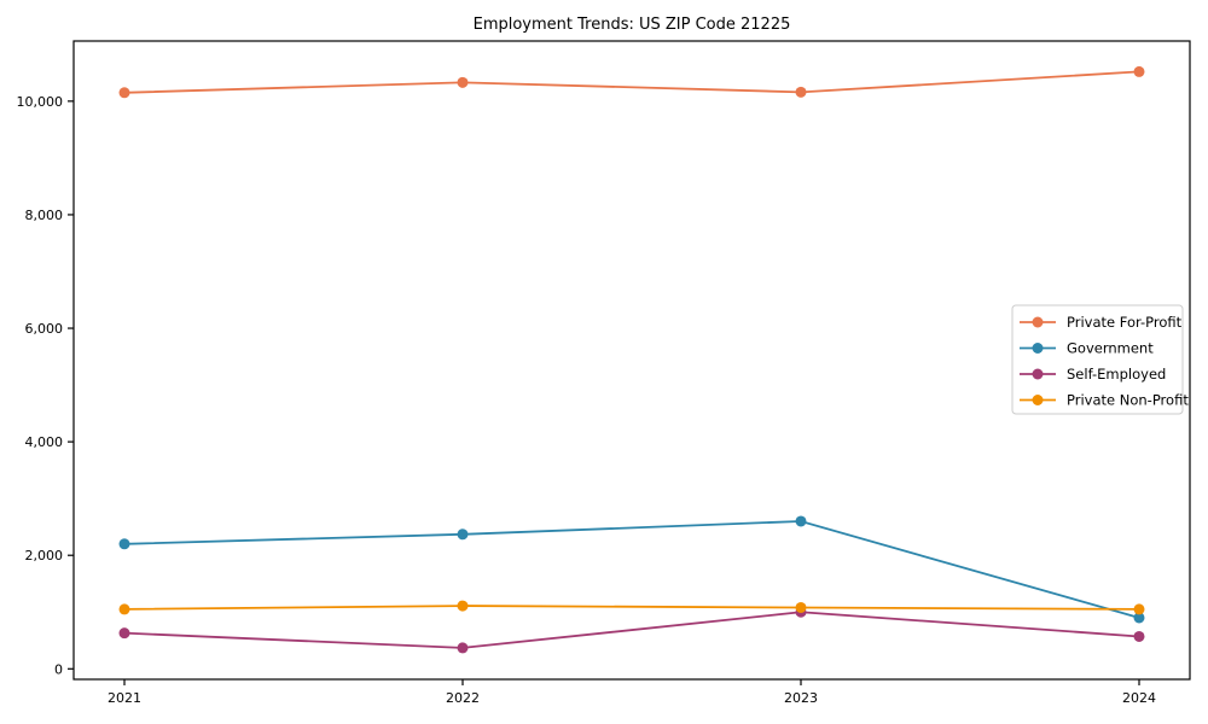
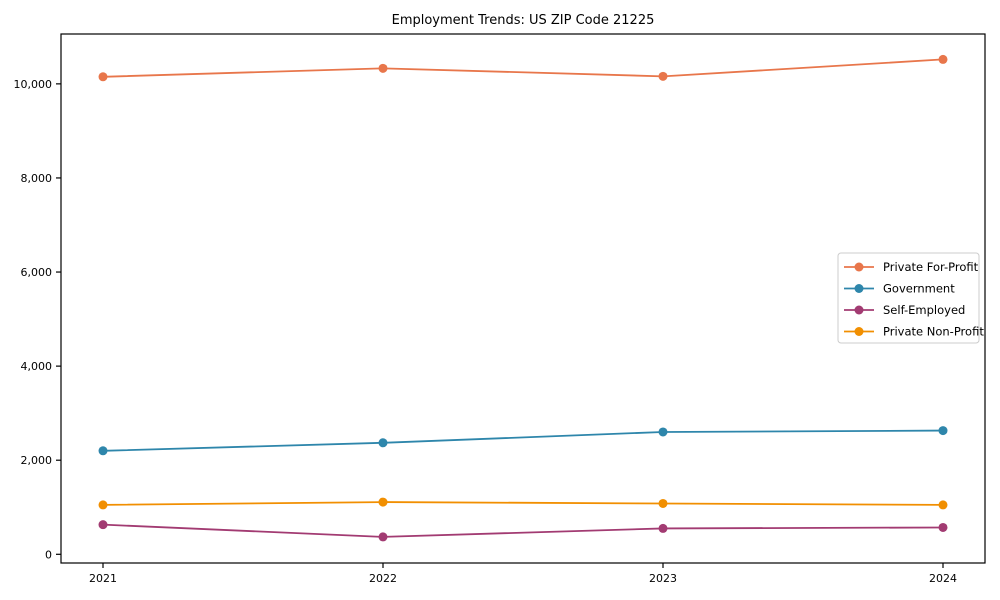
Self-Employed/2023: 1000 -> 600
Government/2024: 900 -> 2600
